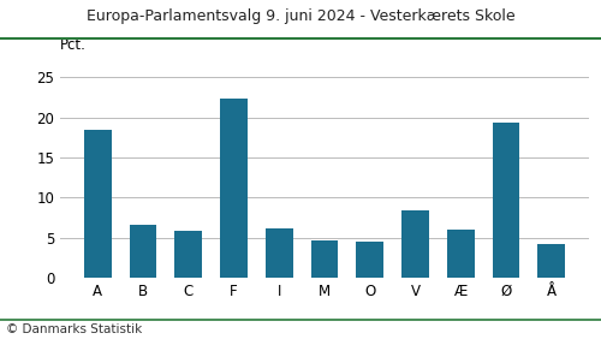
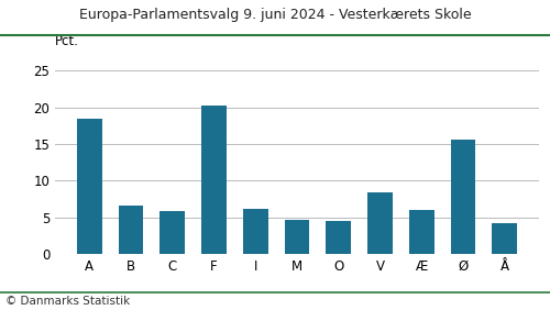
F: 22.4 -> 20.3
Ø: 19.4 -> 15.6
